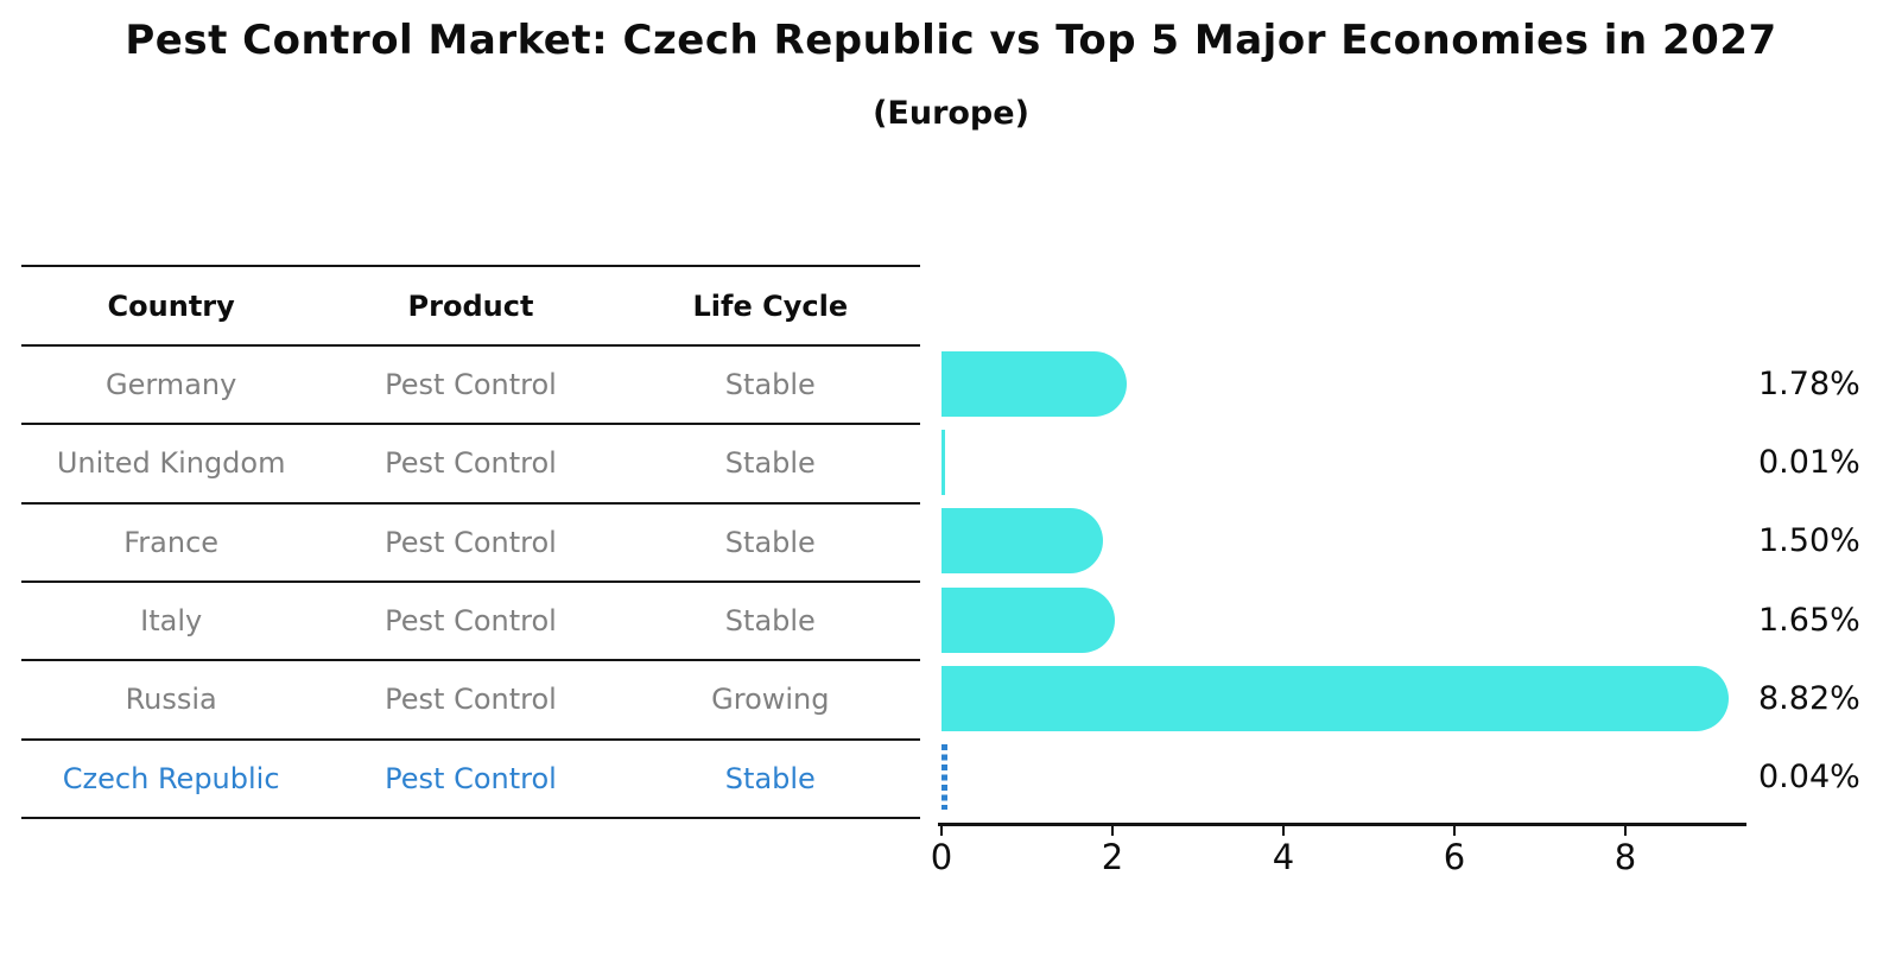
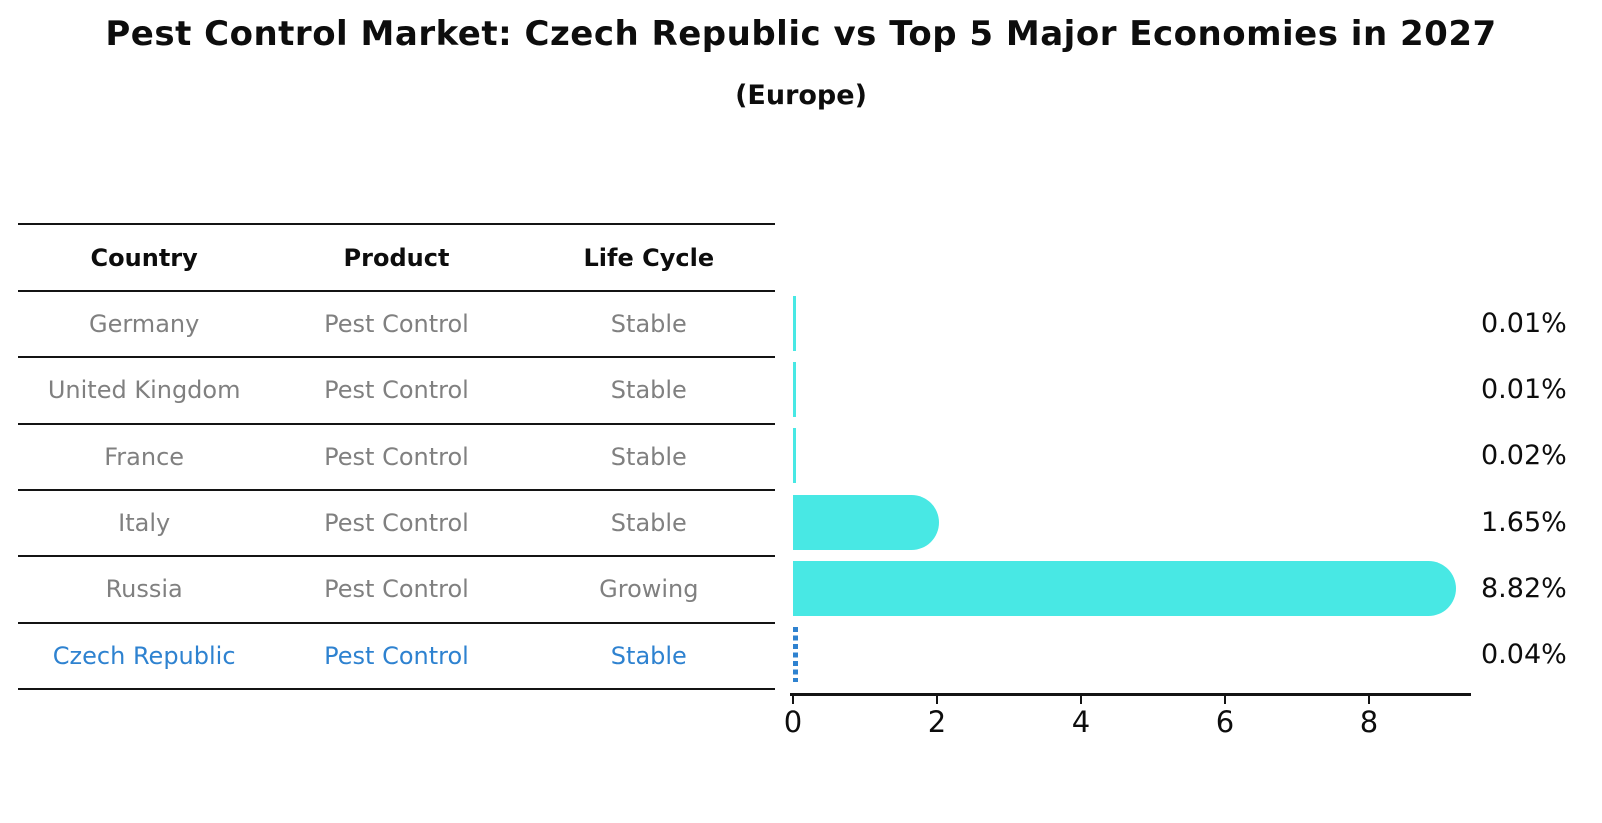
Germany: 1.78% -> 0.01%
France: 1.50% -> 0.02%
